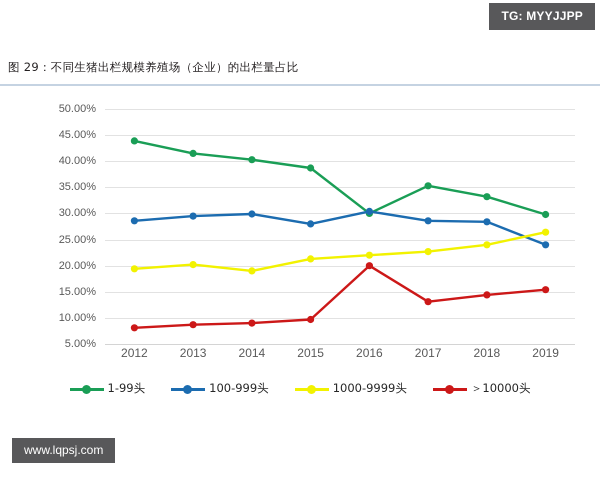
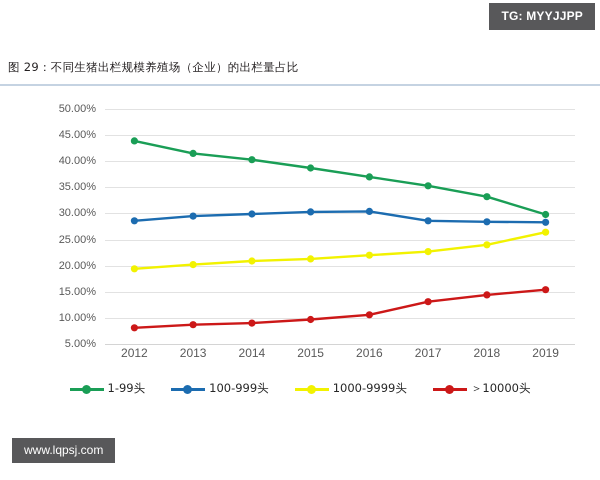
1000-9999头/2014: 19% -> 21%
100-999头/2015: 28% -> 30%
1-99头/2016: 30% -> 37%
＞10000头/2016: 20% -> 11%
100-999头/2019: 24% -> 28%
